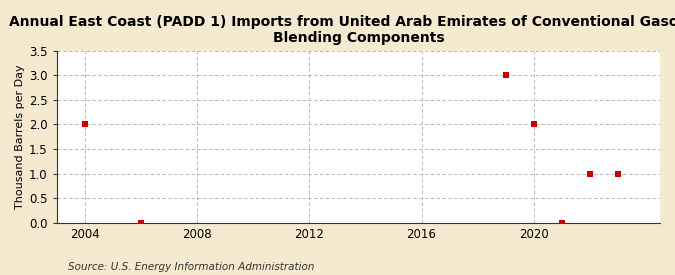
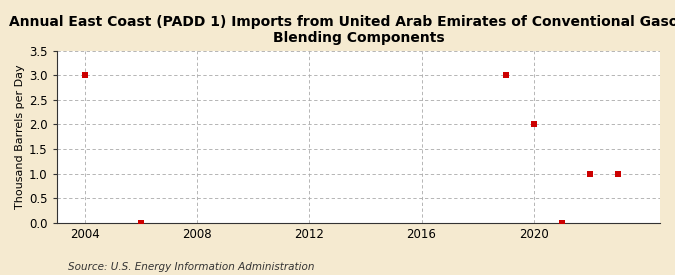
2004: 2 -> 3
